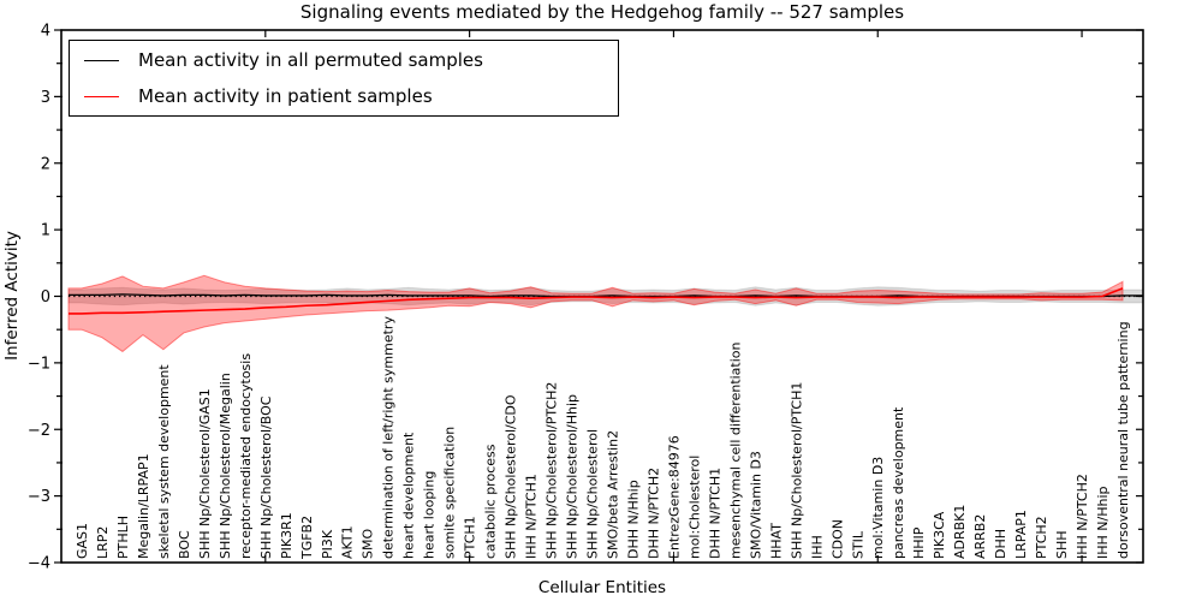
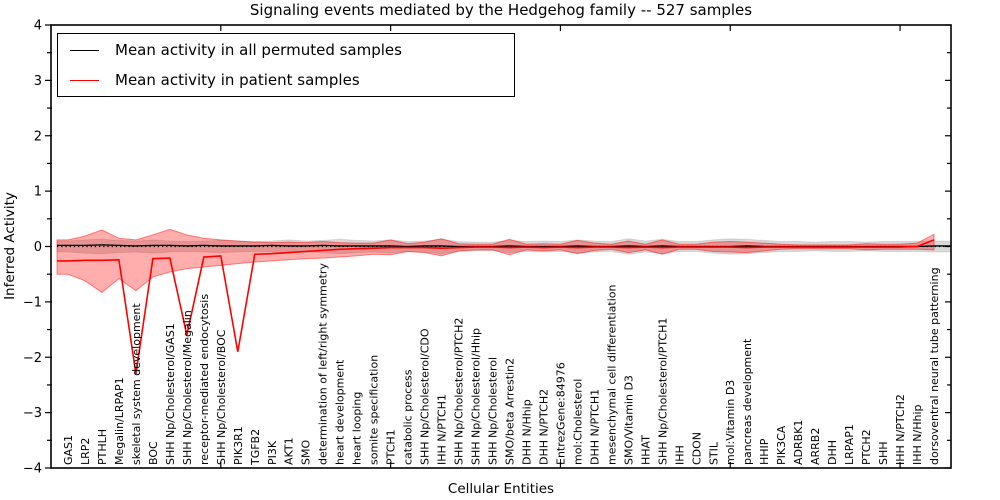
Mean activity in patient samples/skeletal system development: -0.2 -> -2.3
Mean activity in patient samples/SHH Np/Cholesterol/Megalin: -0.2 -> -1.6
Mean activity in patient samples/PIK3R1: -0.2 -> -1.9
